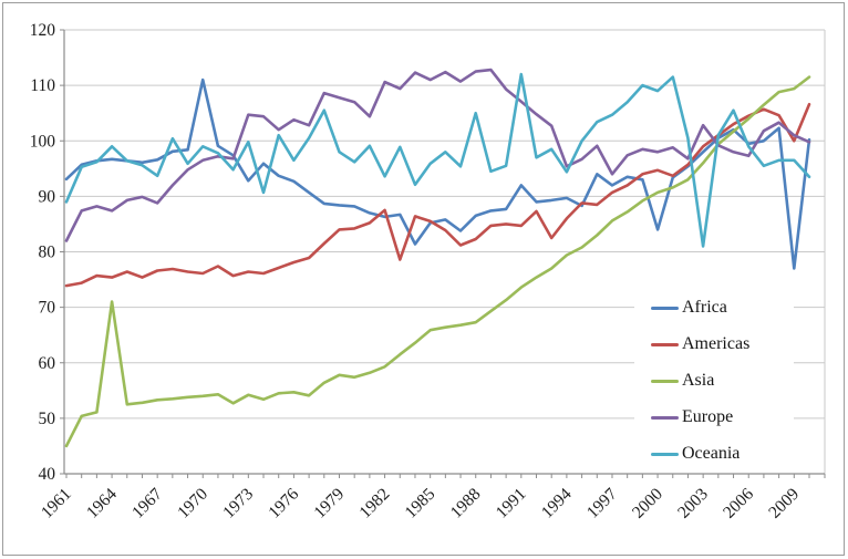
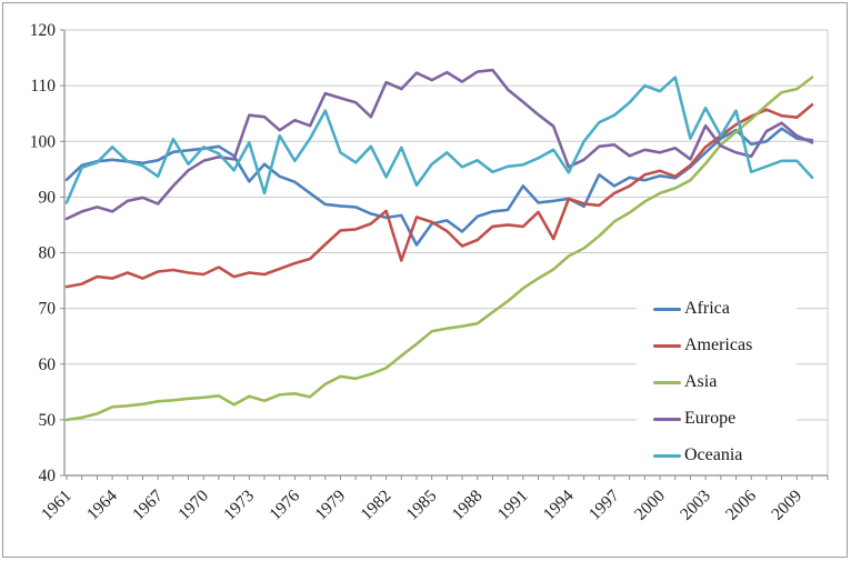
Asia/1961: 45 -> 50
Europe/1961: 82 -> 86
Asia/1964: 71 -> 52
Africa/1970: 111 -> 99
Oceania/1988: 105 -> 97
Oceania/1991: 112 -> 96
Americas/1994: 86 -> 90
Europe/1997: 94 -> 99
Africa/2000: 84 -> 94
Oceania/2003: 81 -> 106
Oceania/2006: 99 -> 94
Africa/2009: 77 -> 100
Americas/2009: 100 -> 104
